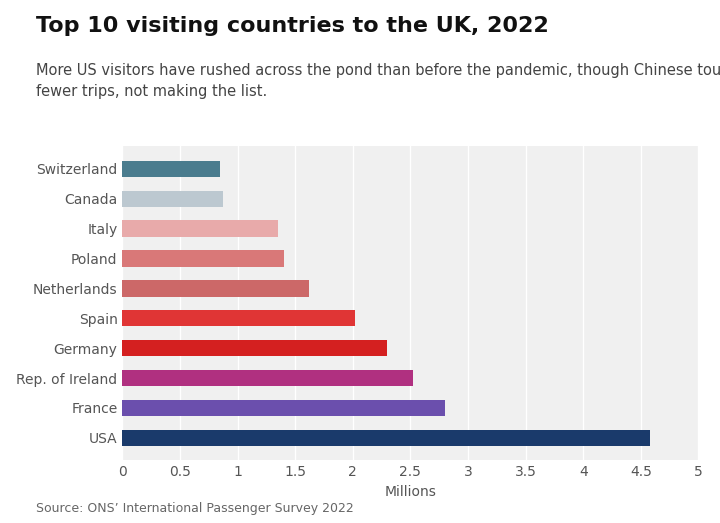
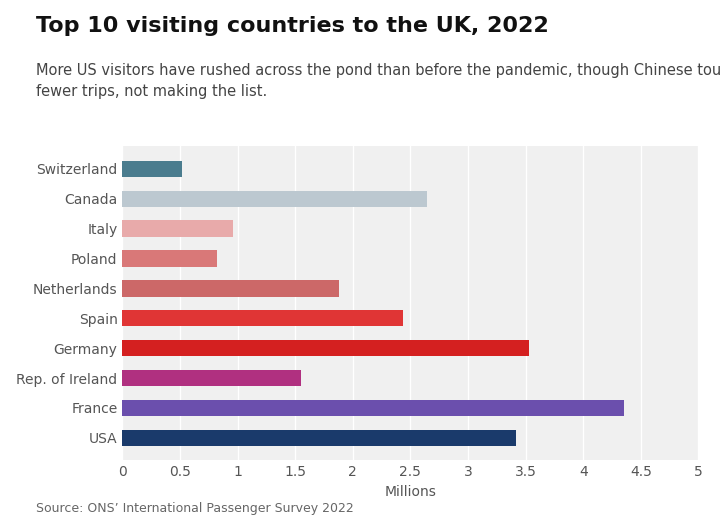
Switzerland: 0.85 -> 0.52
Canada: 0.87 -> 2.64
Italy: 1.35 -> 0.96
Poland: 1.40 -> 0.82
Netherlands: 1.62 -> 1.88
Spain: 2.02 -> 2.44
Germany: 2.30 -> 3.53
Rep. of Ireland: 2.52 -> 1.55
France: 2.80 -> 4.35
USA: 4.58 -> 3.42
